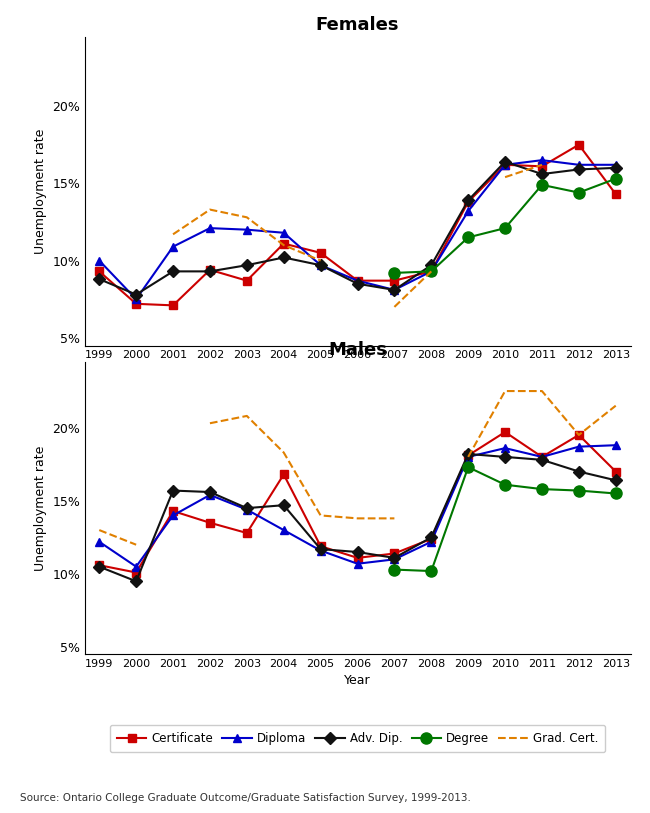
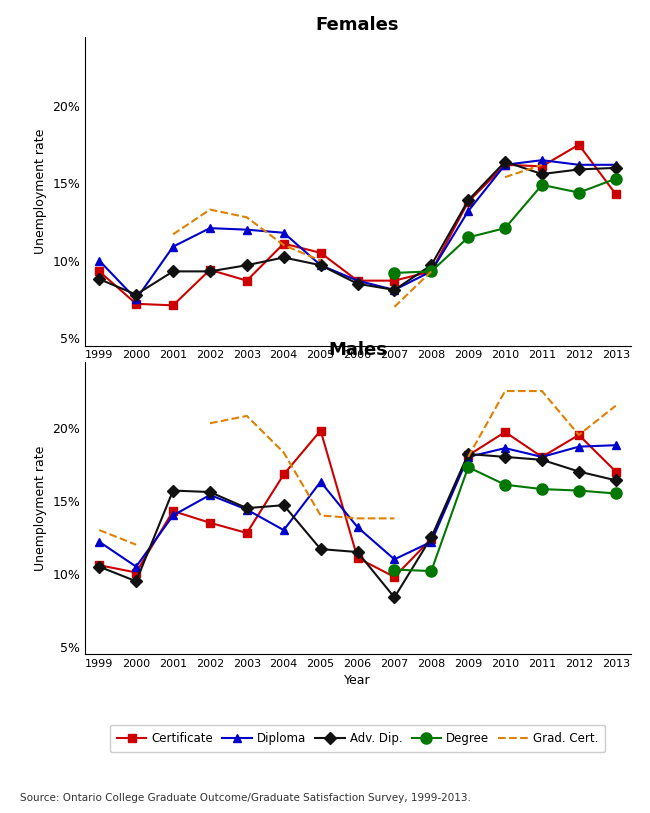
Certificate/2005: 11.9% -> 19.8%
Diploma/2005: 11.6% -> 16.3%
Diploma/2006: 10.7% -> 13.2%
Certificate/2007: 11.4% -> 9.8%
Adv. Dip./2007: 11.1% -> 8.4%
